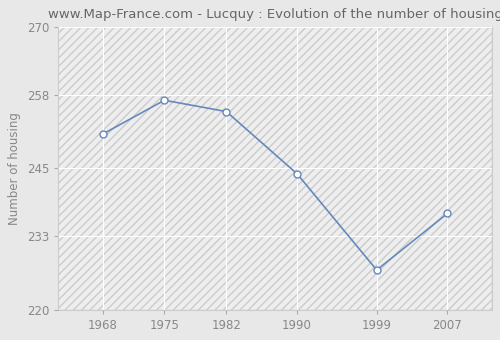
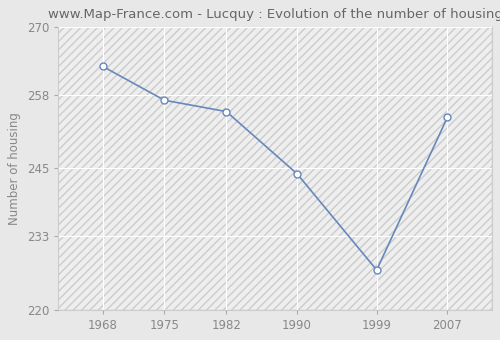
1968: 251 -> 263
2007: 237 -> 254
